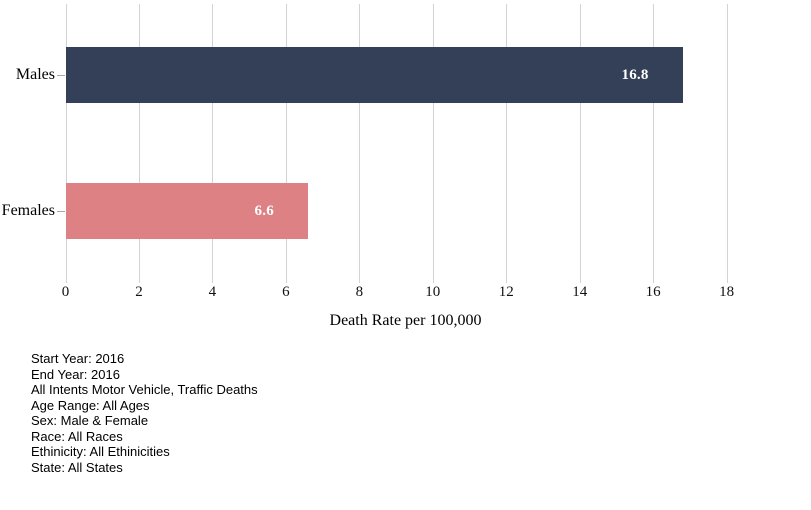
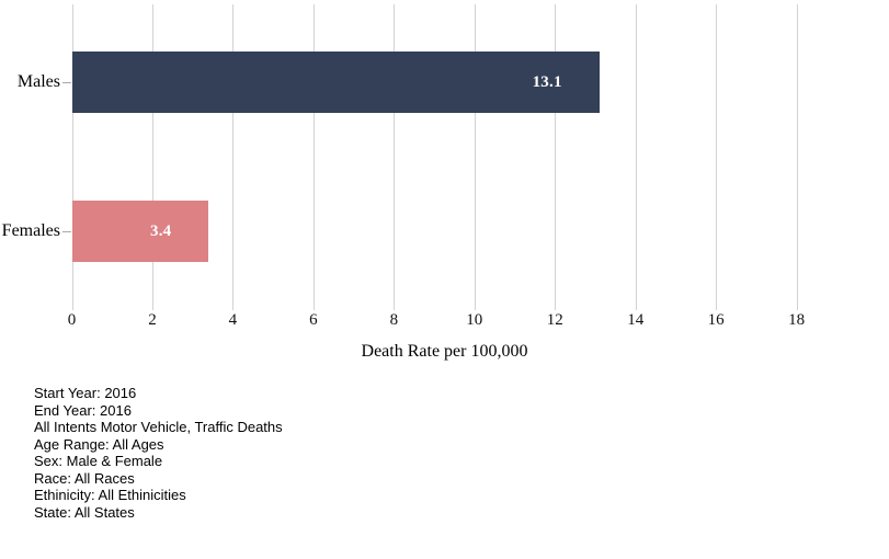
Males: 16.8 -> 13.1
Females: 6.6 -> 3.4
